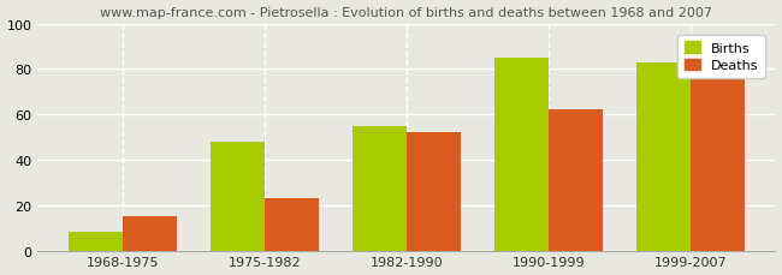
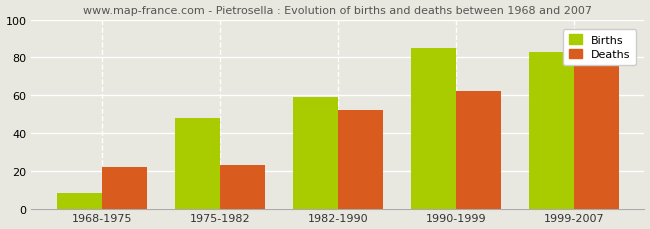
Deaths/1968-1975: 15 -> 22
Births/1982-1990: 55 -> 59
